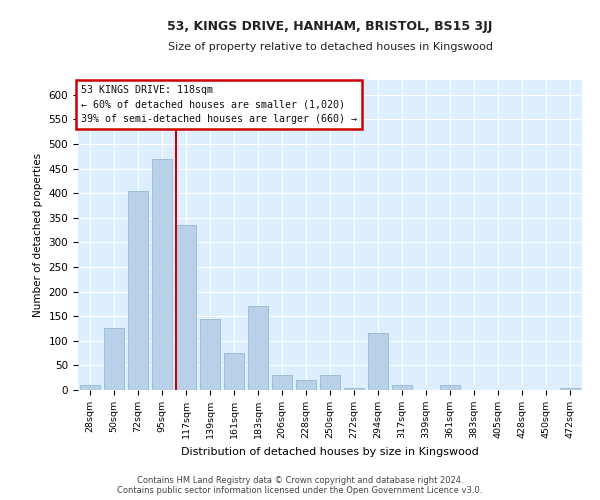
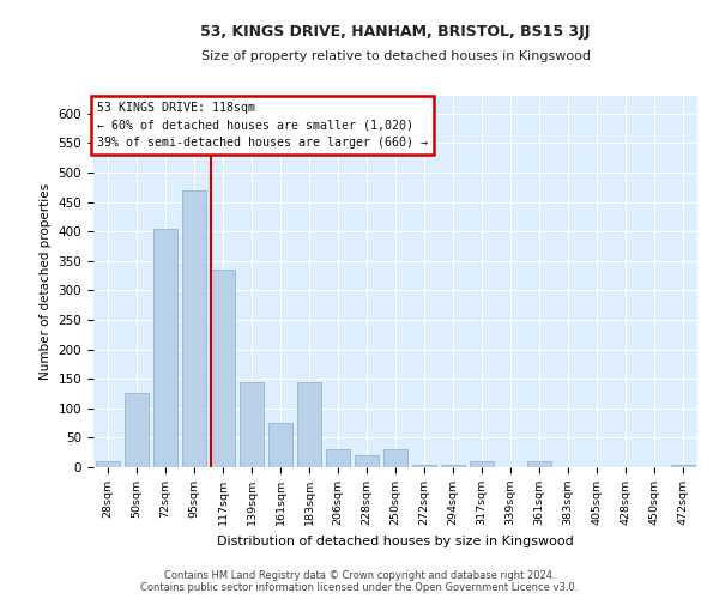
183sqm: 170 -> 145
294sqm: 115 -> 5
